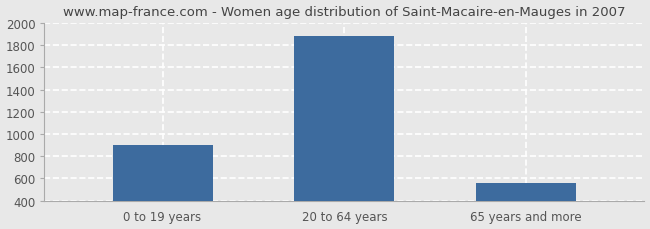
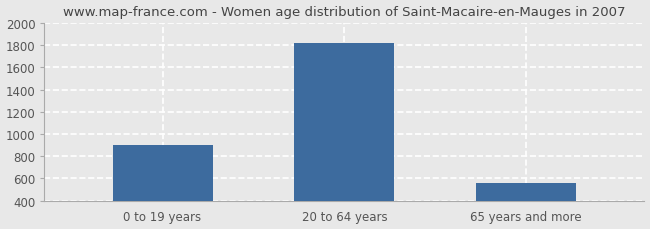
20 to 64 years: 1880 -> 1820
